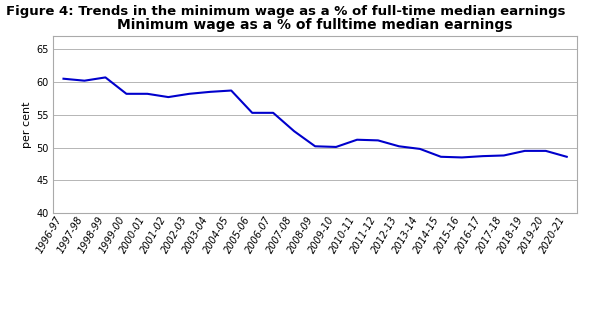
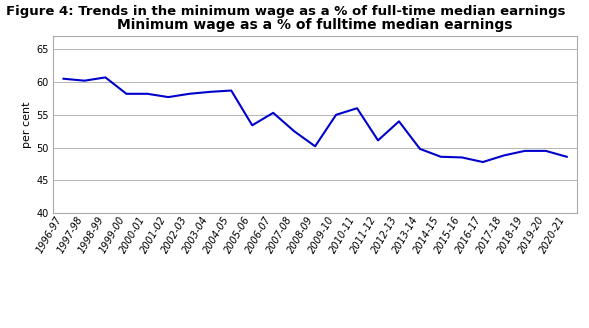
2005-06: 55.3 -> 53.4
2009-10: 50.1 -> 55.0
2010-11: 51.2 -> 56.0
2012-13: 50.2 -> 54.0
2016-17: 48.7 -> 47.8
